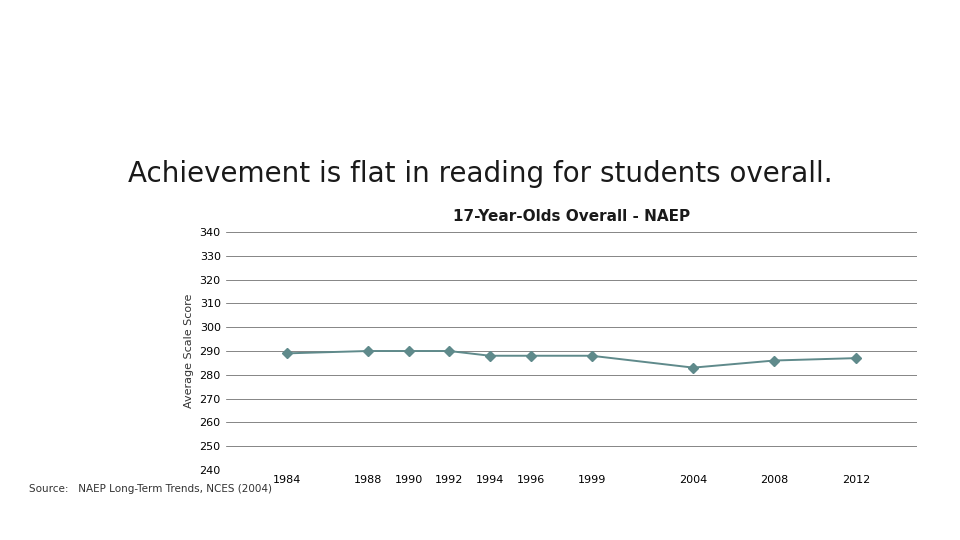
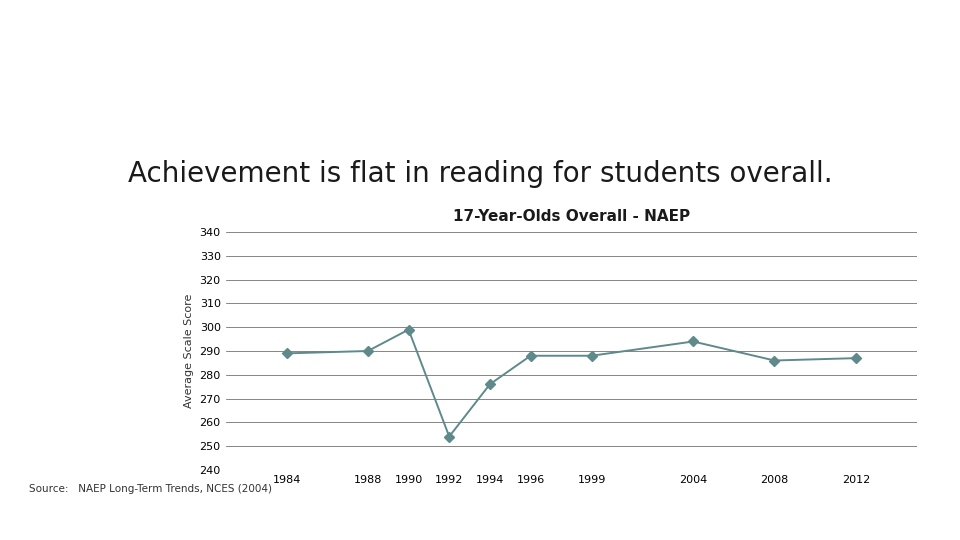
1990: 290 -> 299
1992: 290 -> 254
1994: 288 -> 276
2004: 283 -> 294
